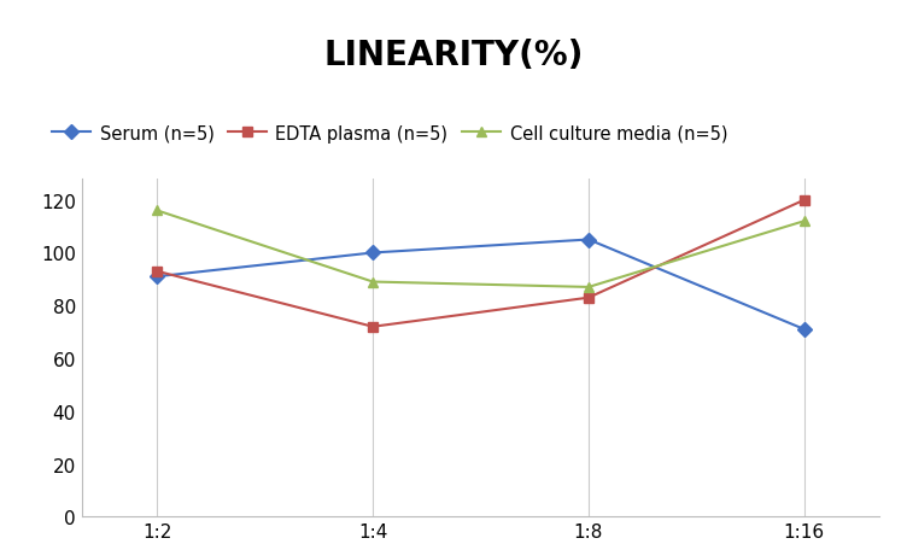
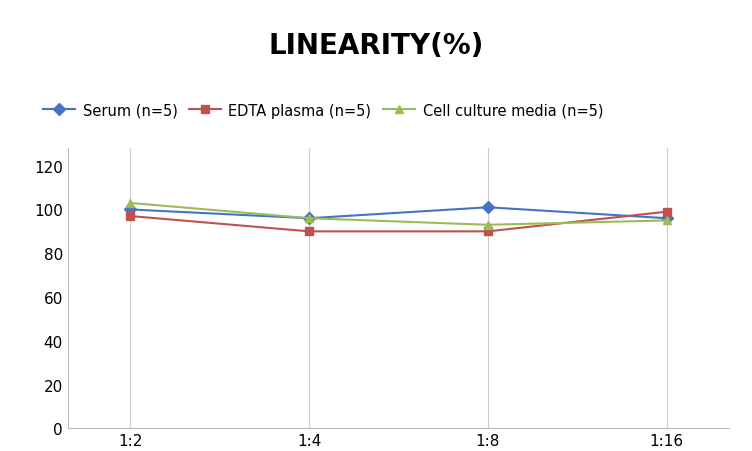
Serum (n=5)/1:2: 91 -> 100
EDTA plasma (n=5)/1:2: 93 -> 97
Cell culture media (n=5)/1:2: 116 -> 103
Serum (n=5)/1:4: 100 -> 96
EDTA plasma (n=5)/1:4: 72 -> 90
Cell culture media (n=5)/1:4: 89 -> 96
Serum (n=5)/1:8: 105 -> 101
EDTA plasma (n=5)/1:8: 83 -> 90
Cell culture media (n=5)/1:8: 87 -> 93
Serum (n=5)/1:16: 71 -> 96
EDTA plasma (n=5)/1:16: 120 -> 99
Cell culture media (n=5)/1:16: 112 -> 95
